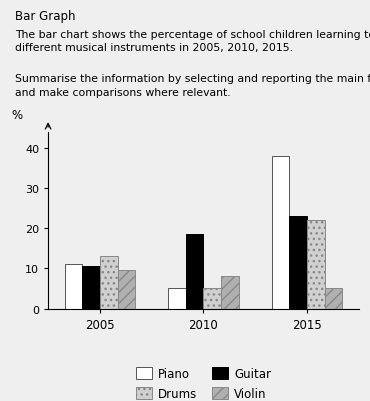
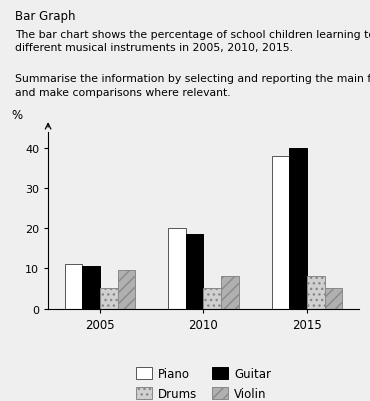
Drums/2005: 13 -> 5
Piano/2010: 5 -> 20
Guitar/2015: 23.0 -> 40.0
Drums/2015: 22 -> 8
